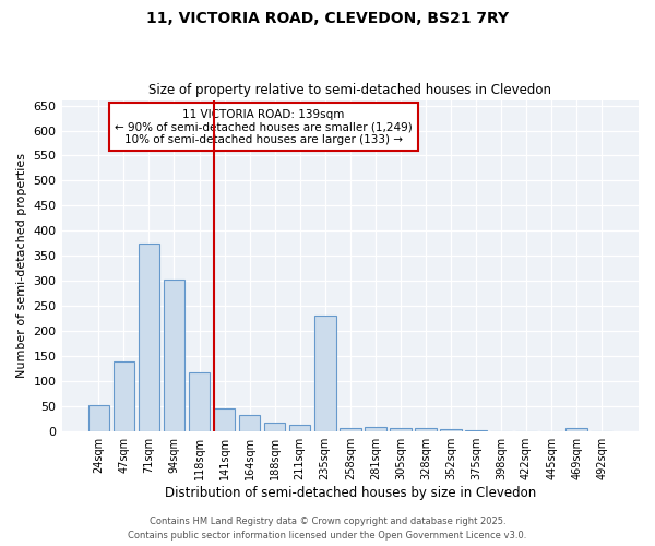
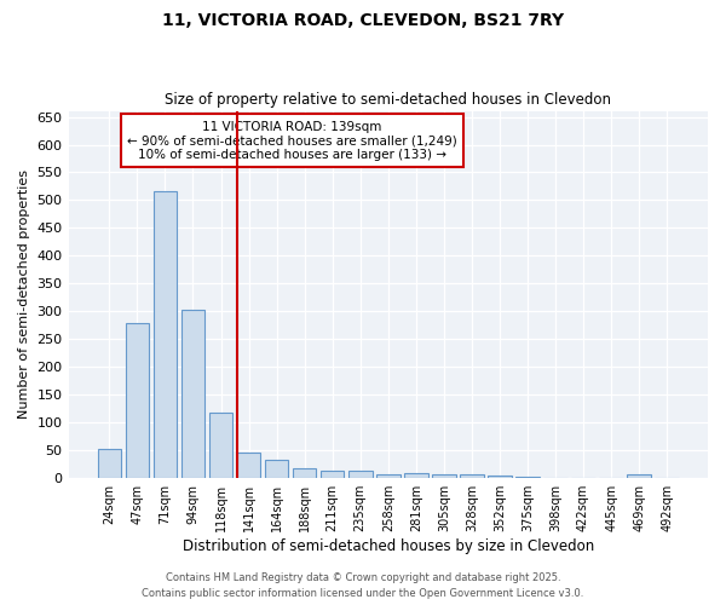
47sqm: 140 -> 278
71sqm: 375 -> 516
235sqm: 230 -> 12
